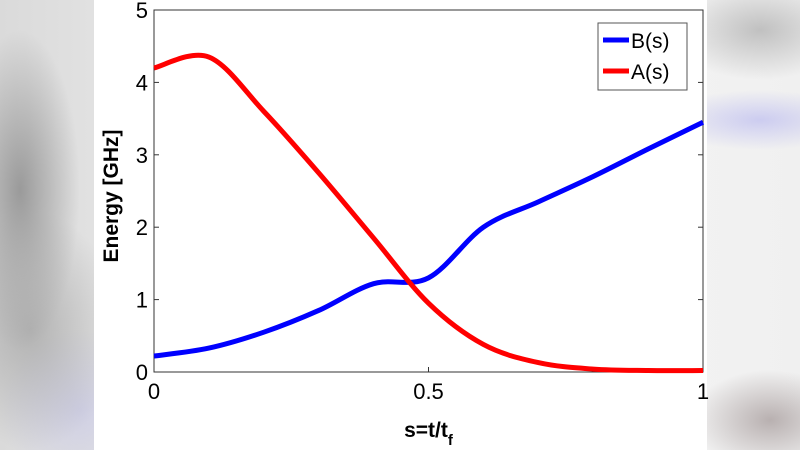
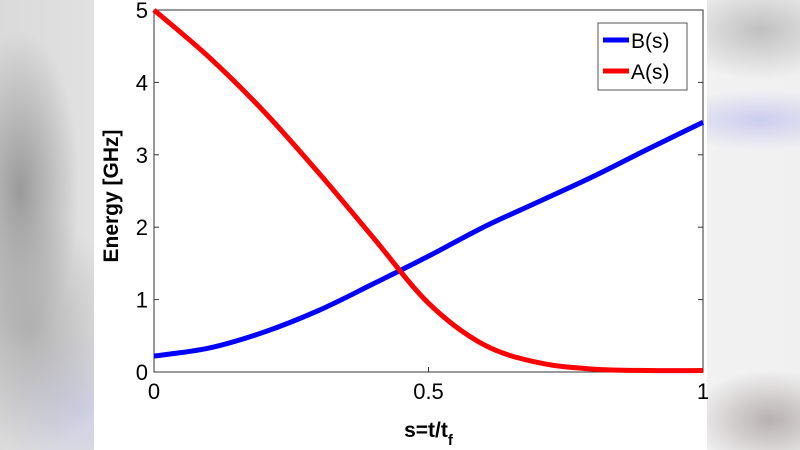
A(s)/0: 4.2 -> 5.0
B(s)/0.5: 1.3 -> 1.6
